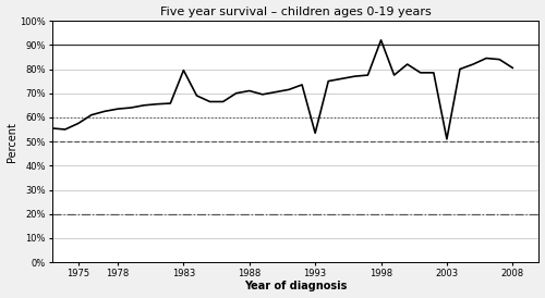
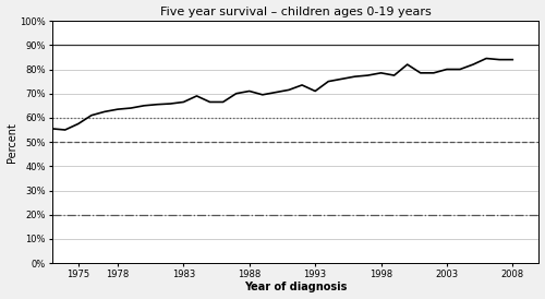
1983: 79.5% -> 66.5%
1993: 53.5% -> 71.0%
1998: 92.0% -> 78.5%
2003: 51.0% -> 80.0%
2008: 80.5% -> 84.0%
